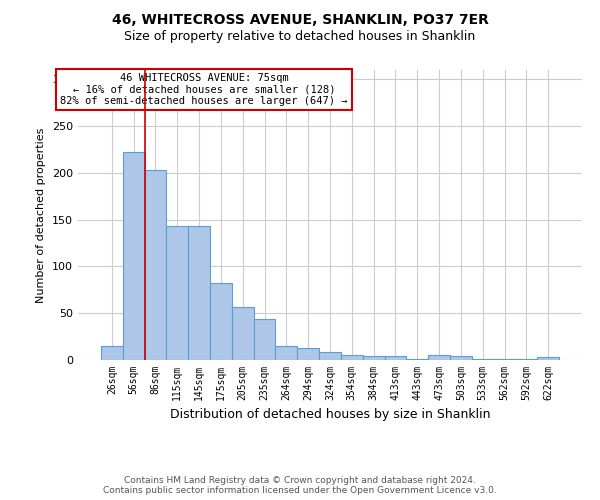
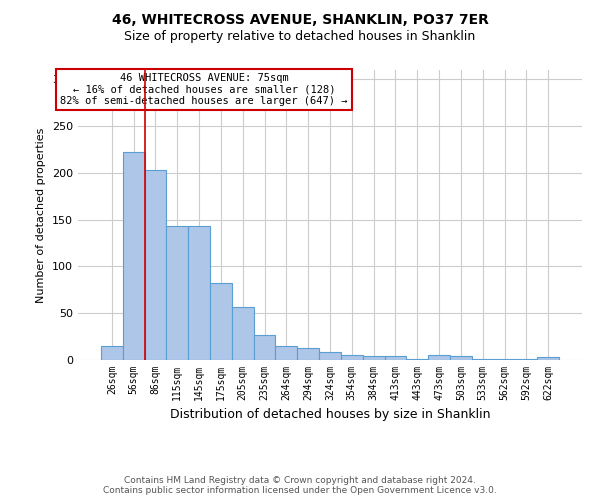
235sqm: 44 -> 27
